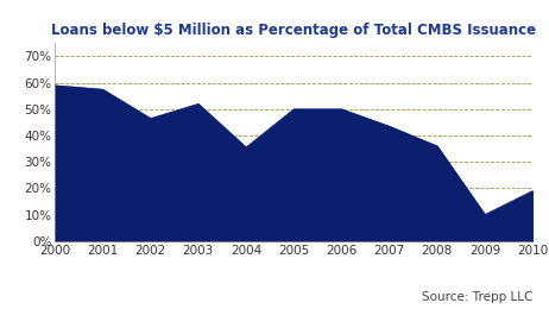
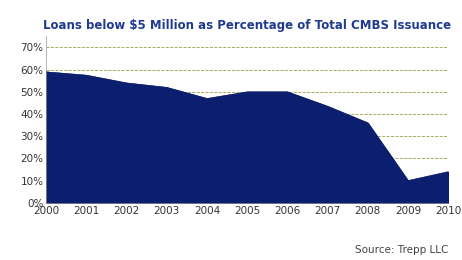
2002: 46.5% -> 54.0%
2004: 35.5% -> 47.0%
2010: 19.0% -> 14.0%
